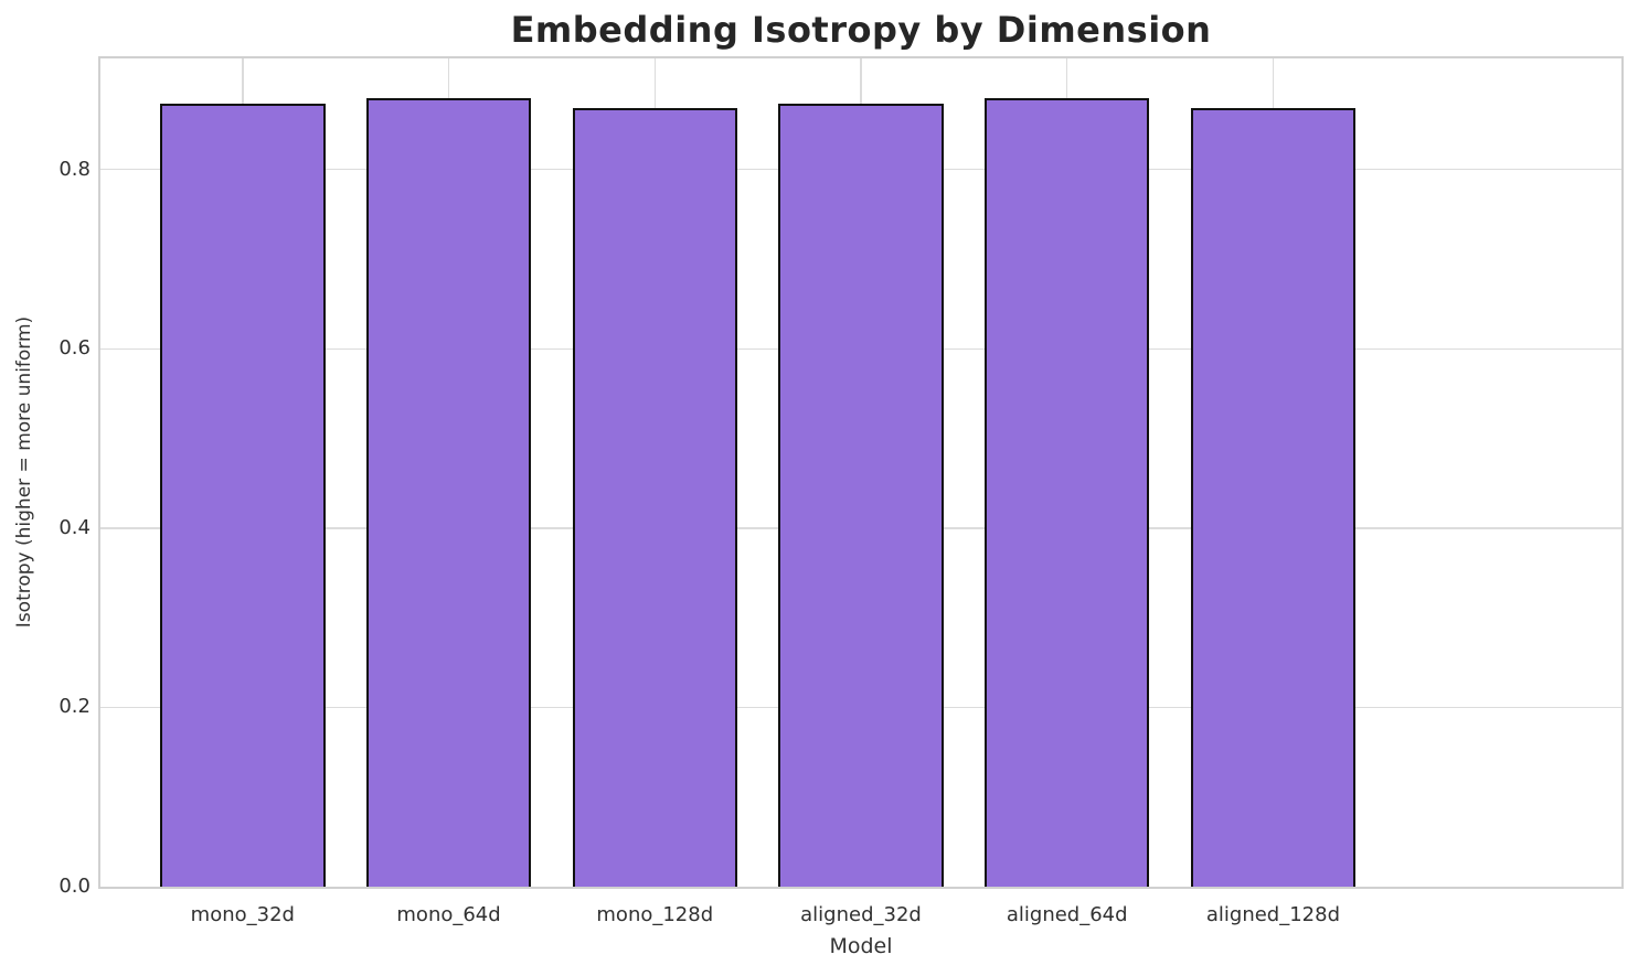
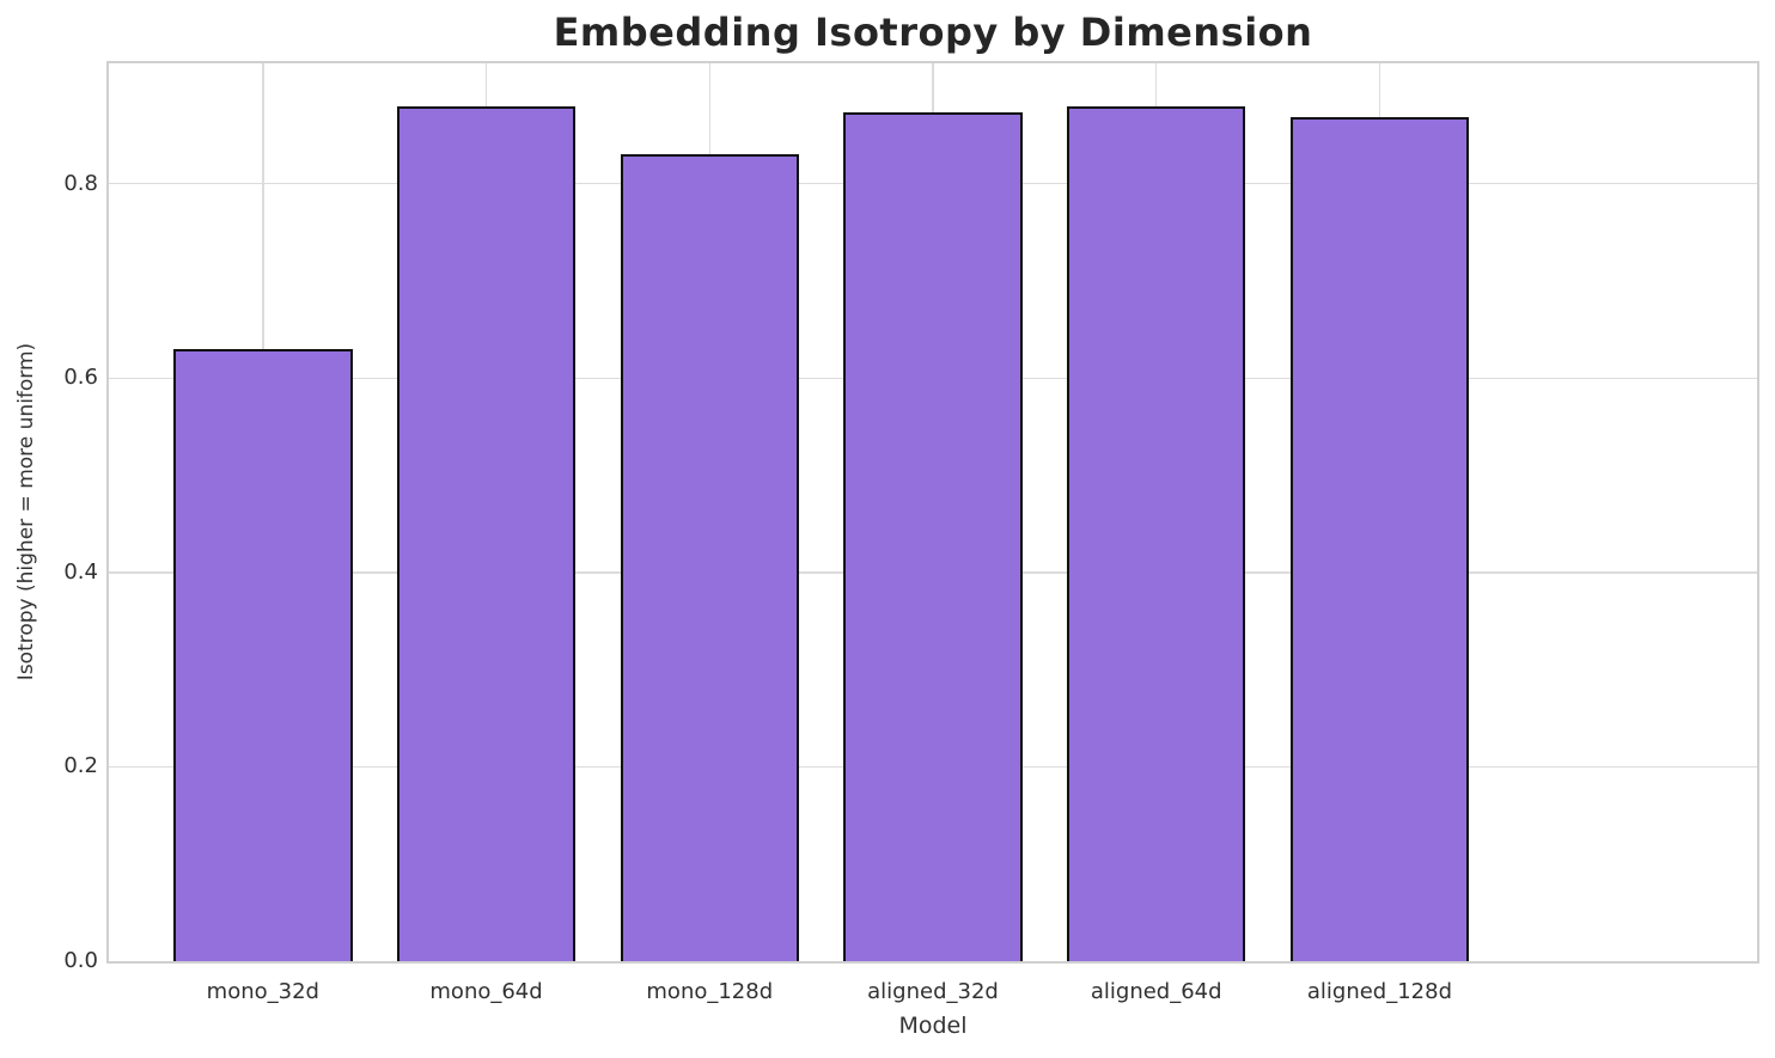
mono_32d: 0.87 -> 0.63
mono_128d: 0.87 -> 0.83
